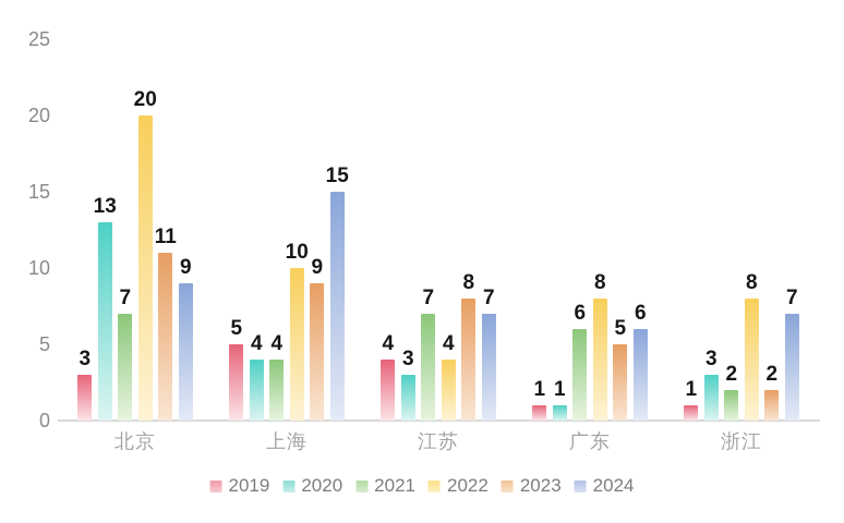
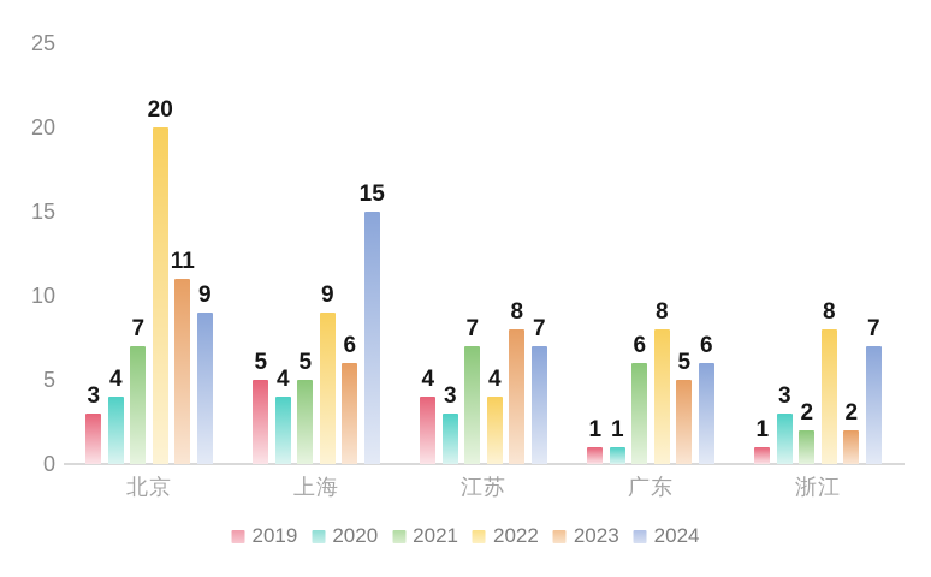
2020/北京: 13 -> 4
2021/上海: 4 -> 5
2022/上海: 10 -> 9
2023/上海: 9 -> 6
